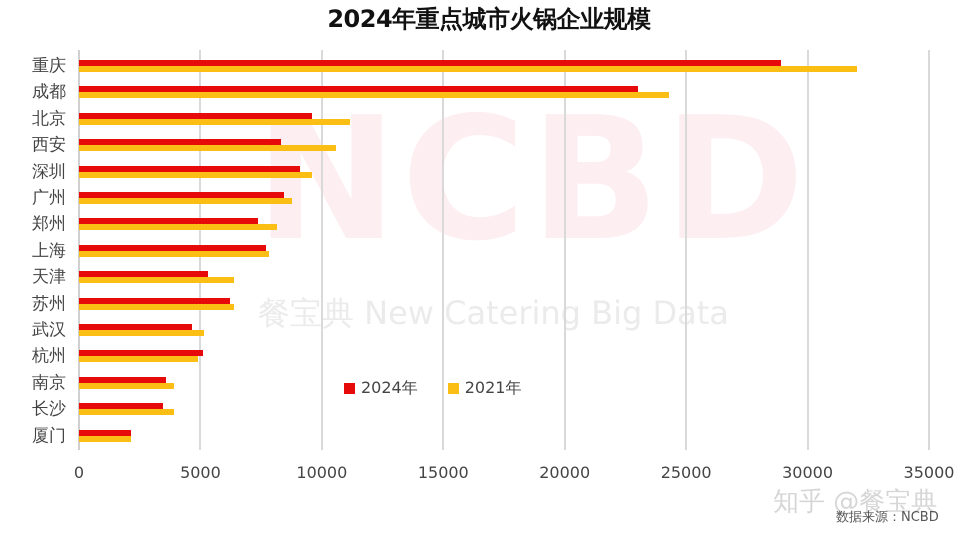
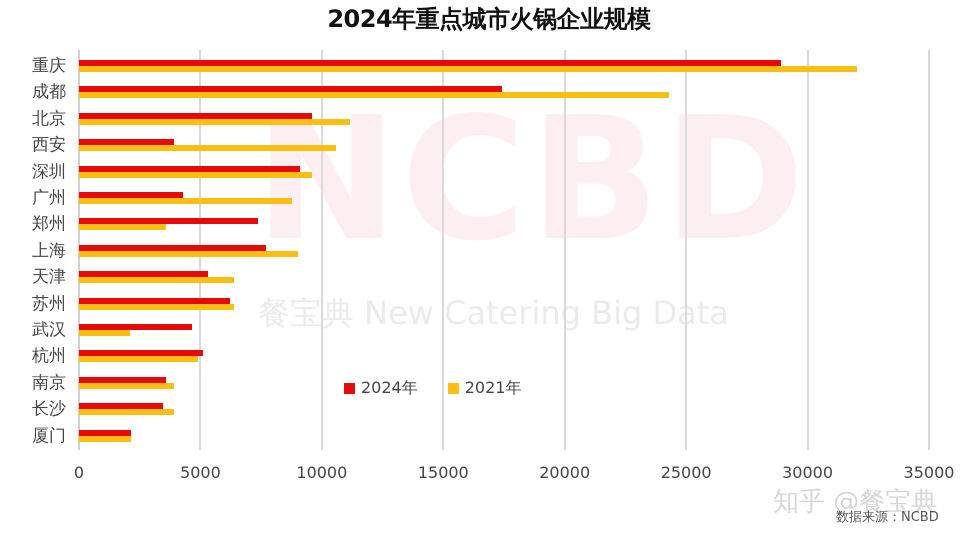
2024年/成都: 23000 -> 17400
2024年/西安: 8300 -> 3900
2024年/广州: 8400 -> 4300
2021年/郑州: 8200 -> 3600
2021年/上海: 7800 -> 9000
2021年/武汉: 5200 -> 2100
